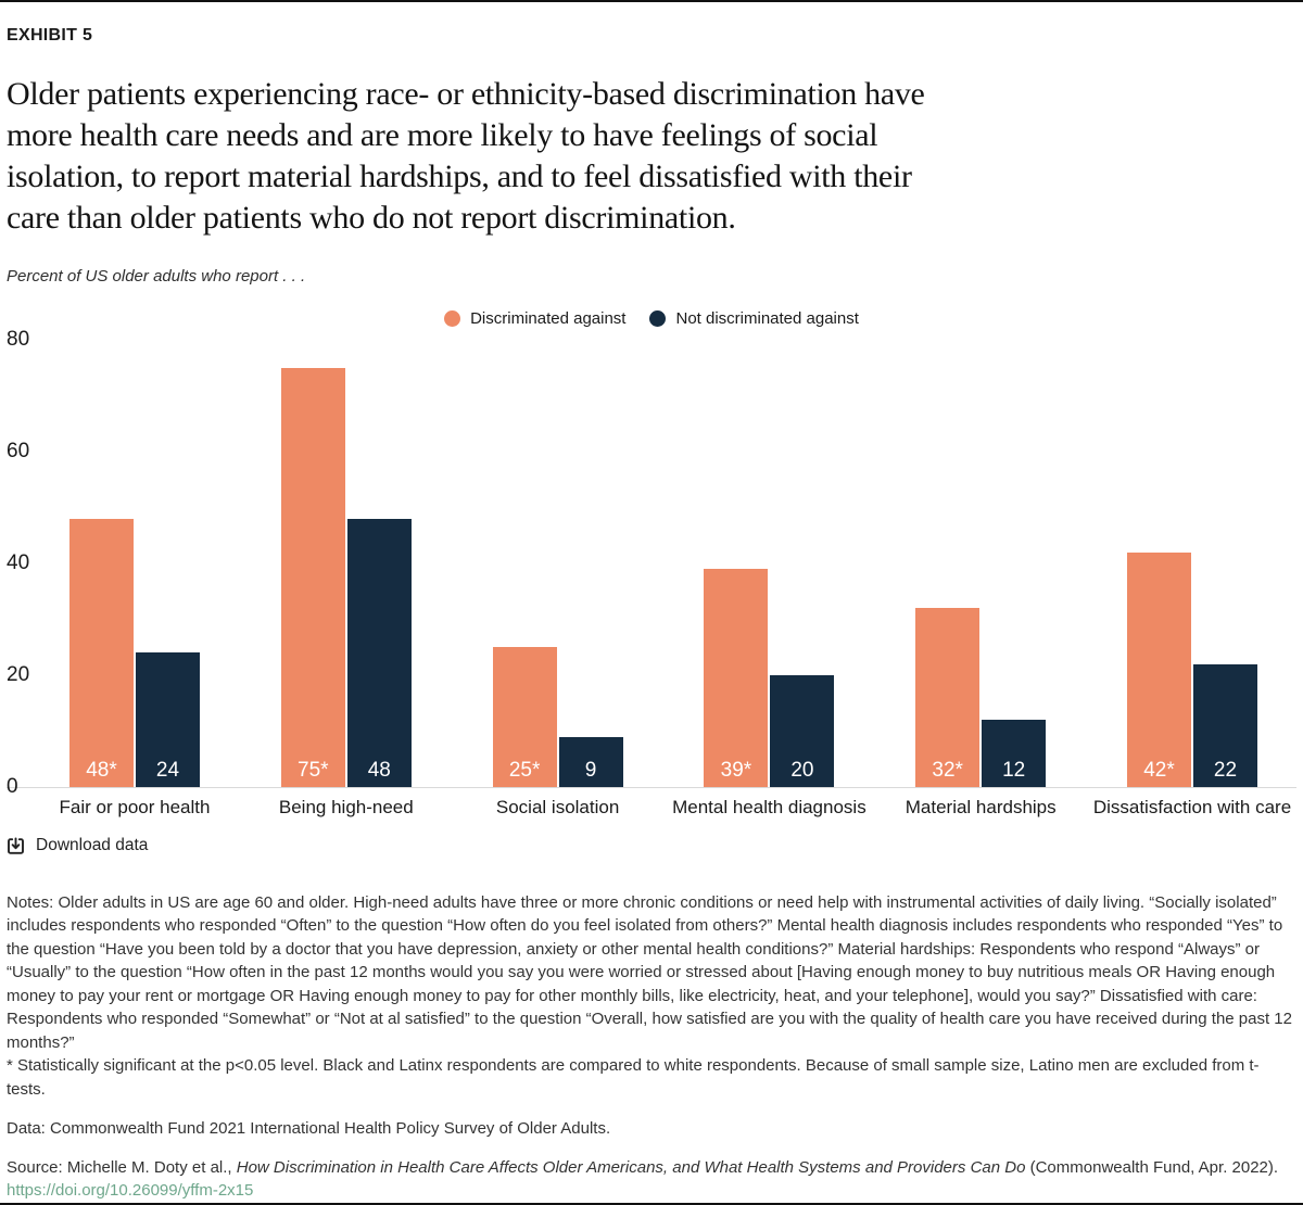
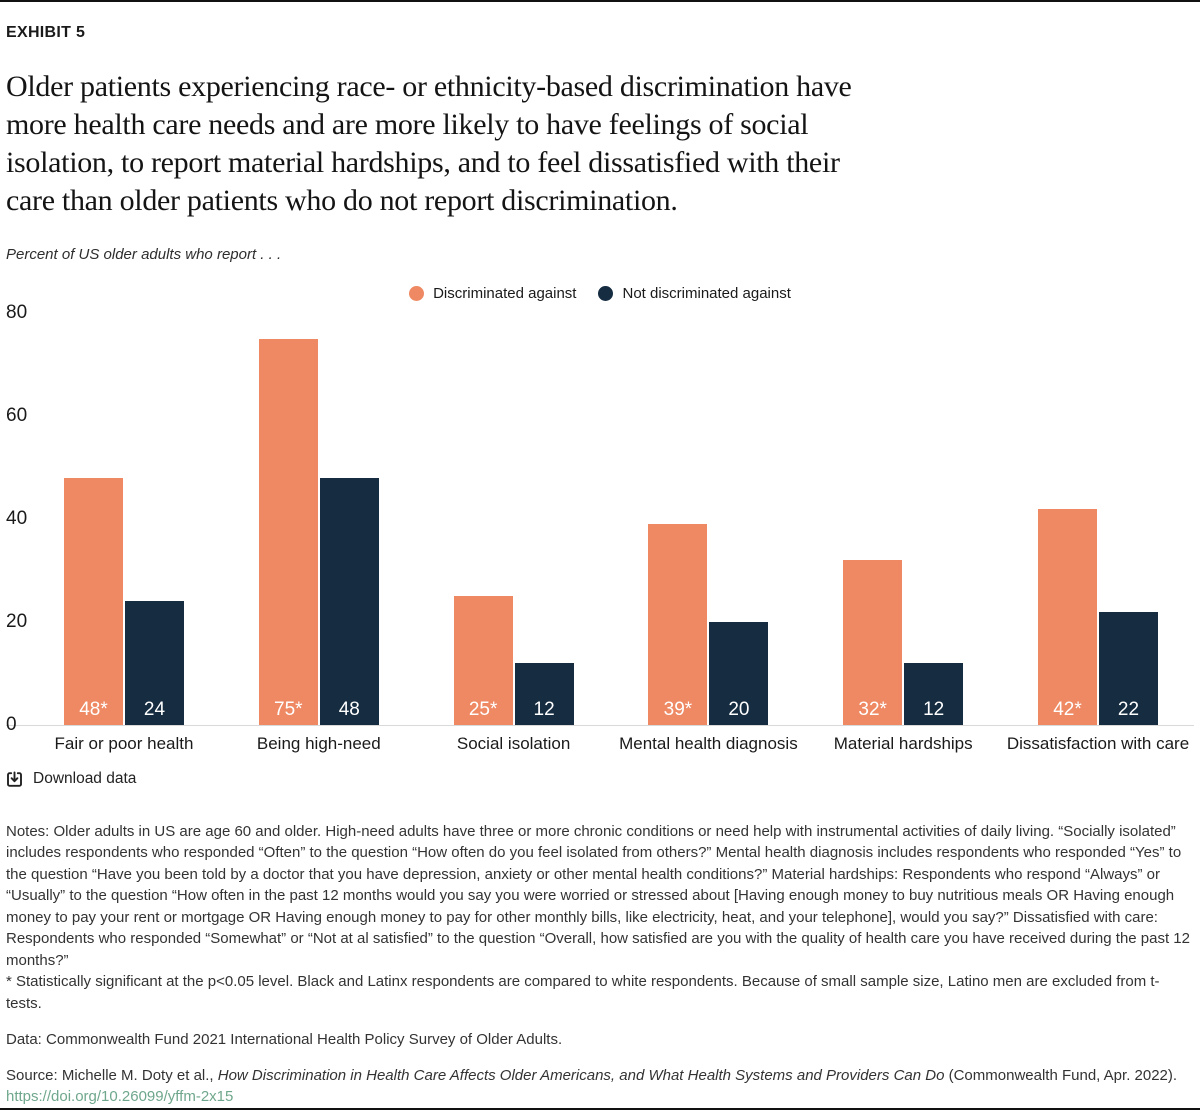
Not discriminated against/Social isolation: 9 -> 12
